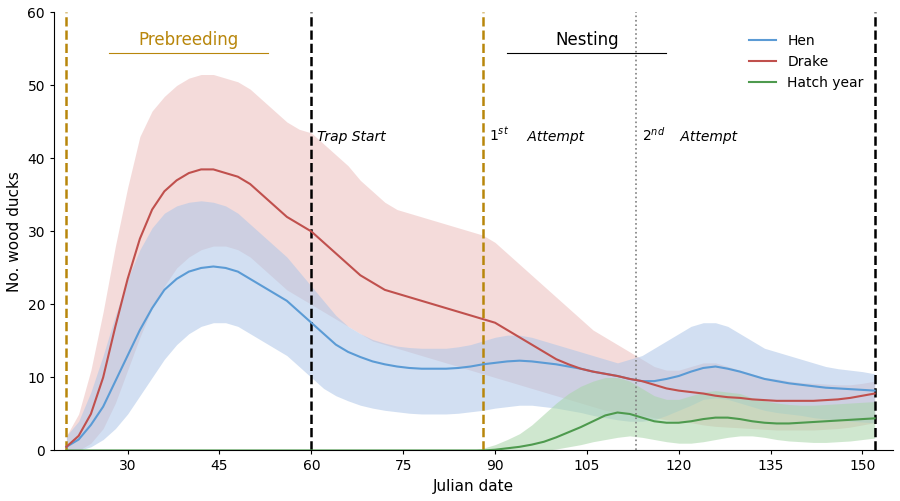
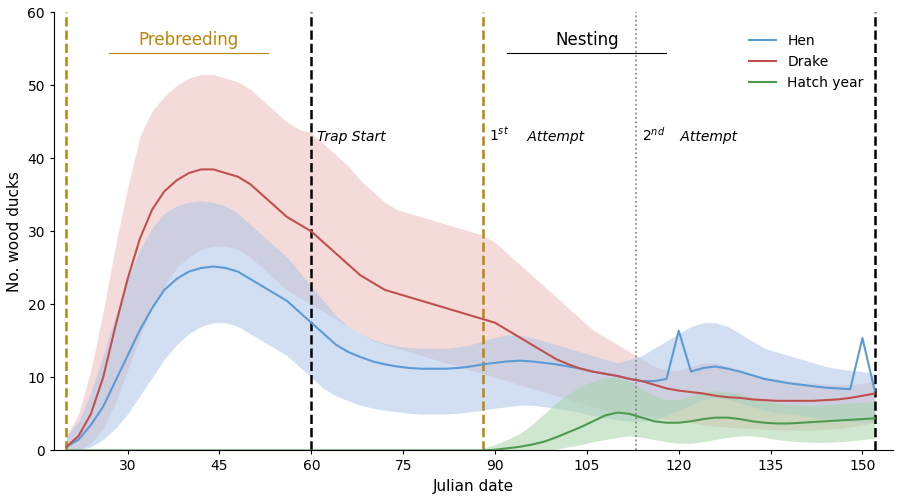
Hen/120: 10.2 -> 16.4
Hen/150: 8.3 -> 15.4
